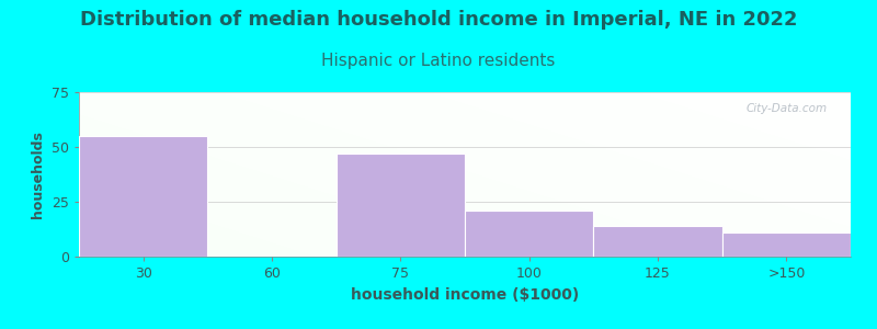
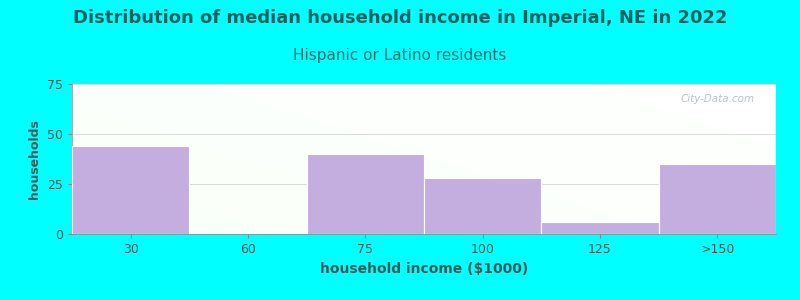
30: 55 -> 44
75: 47 -> 40
100: 21 -> 28
125: 14 -> 6
>150: 11 -> 35
